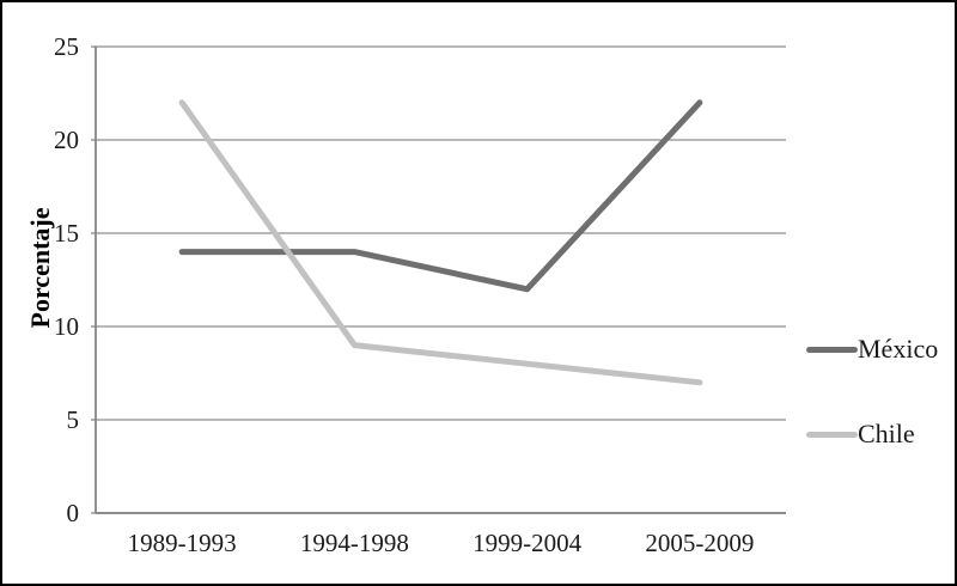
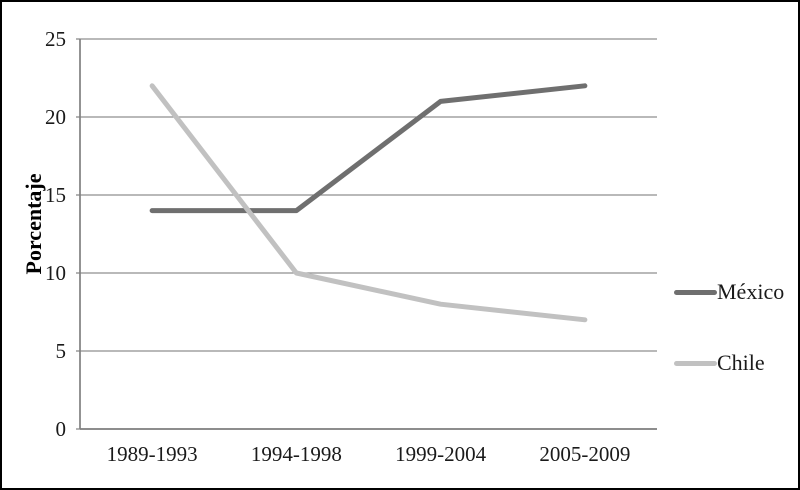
Chile/1994-1998: 9 -> 10
México/1999-2004: 12 -> 21
